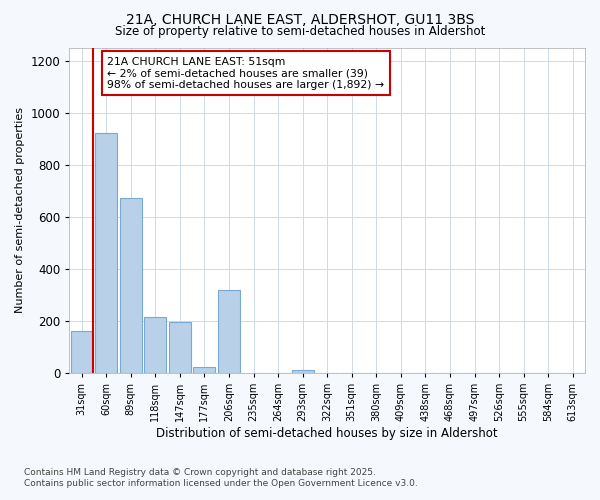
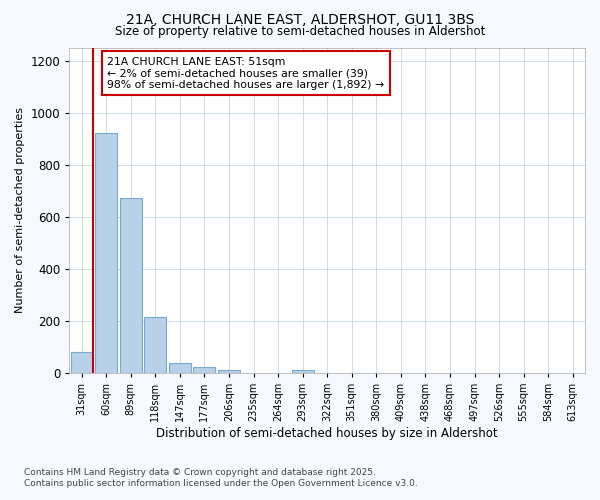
31sqm: 160 -> 80
147sqm: 195 -> 40
206sqm: 320 -> 10
